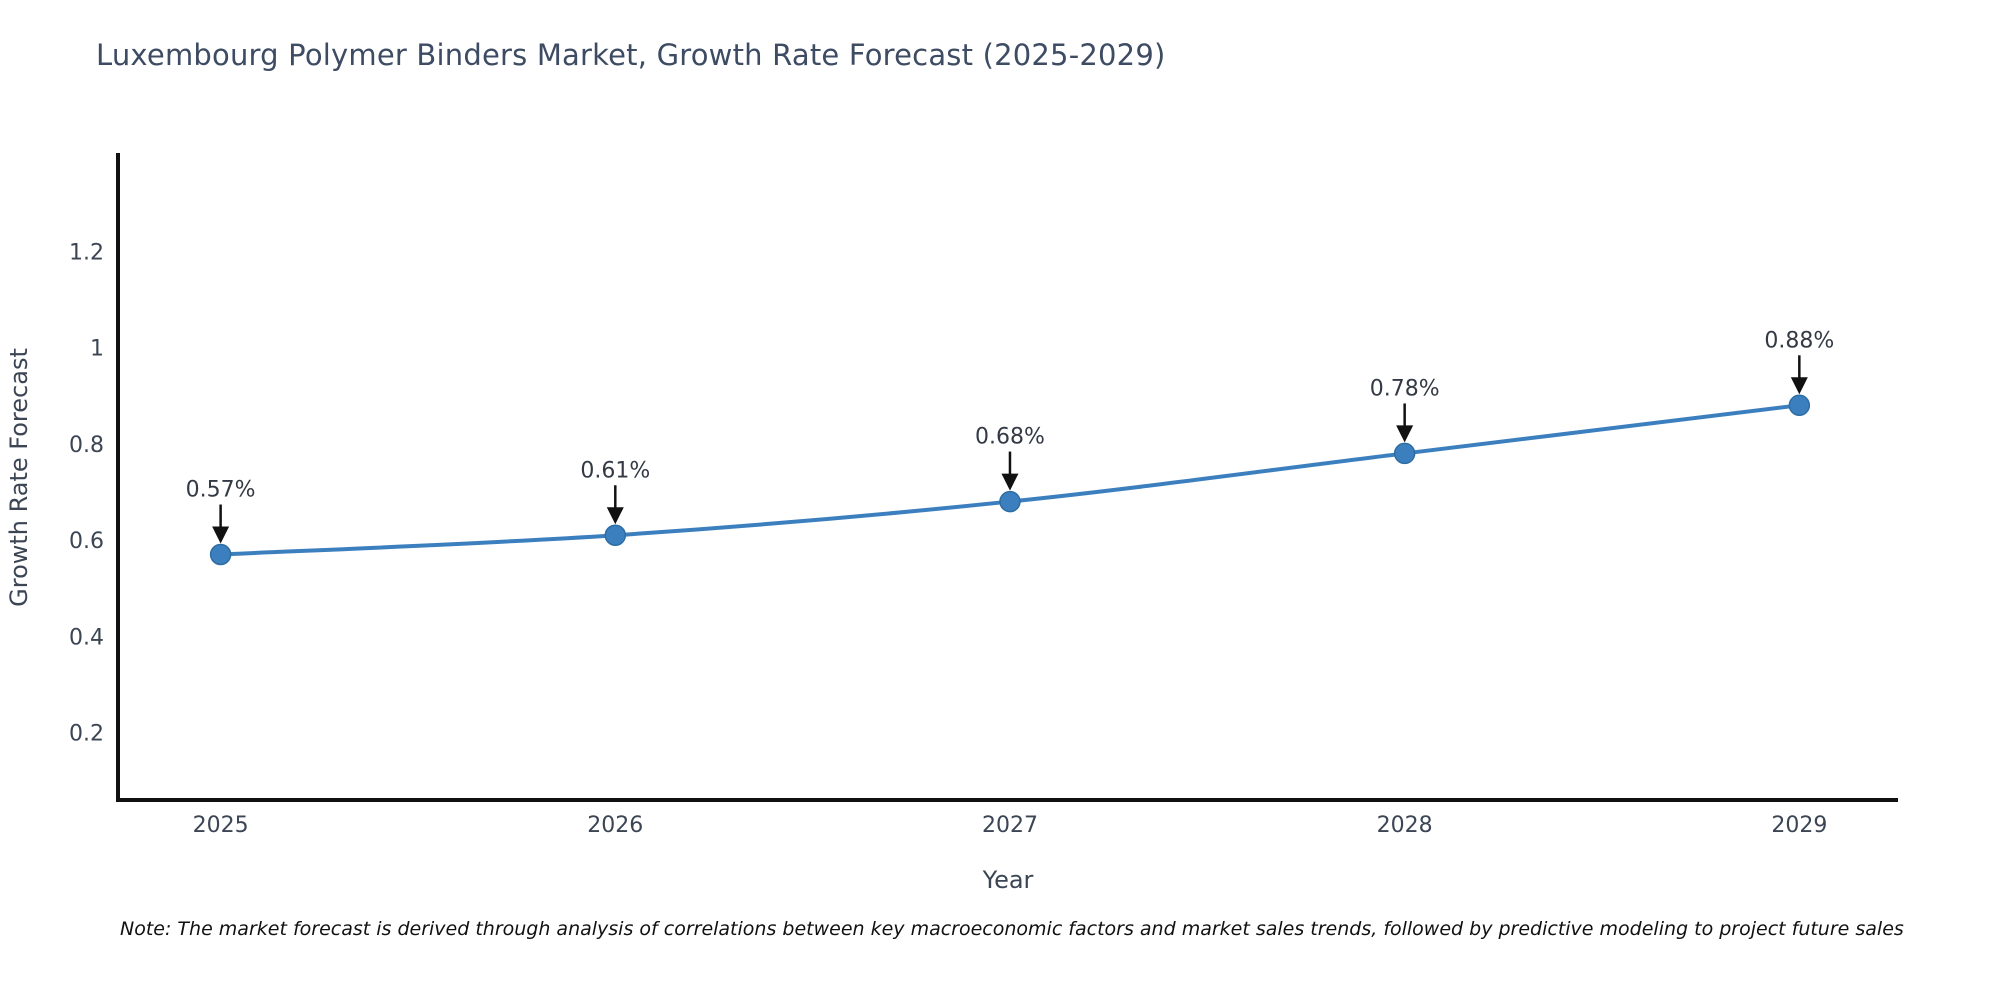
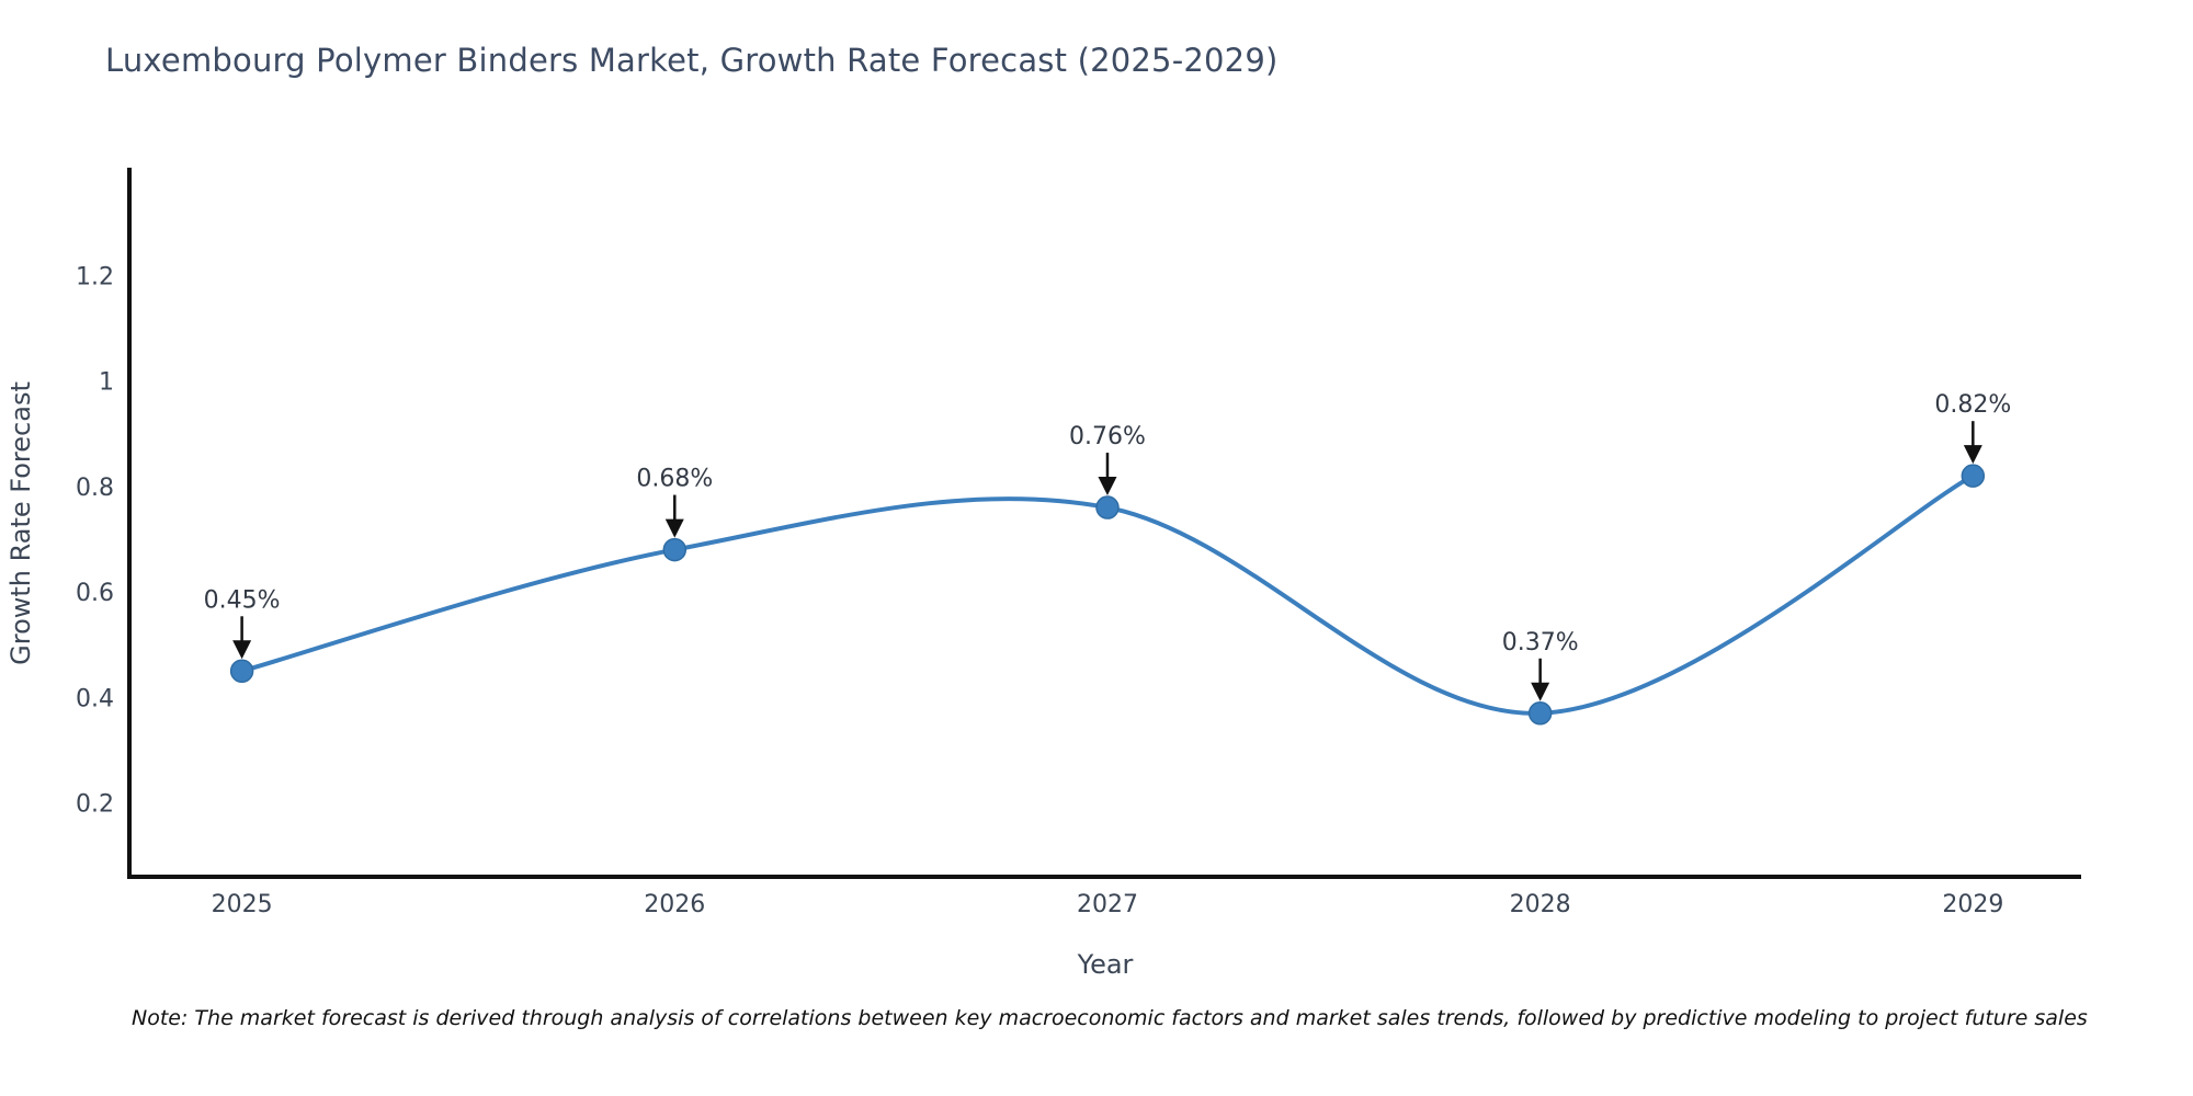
2025: 0.57% -> 0.45%
2026: 0.61% -> 0.68%
2027: 0.68% -> 0.76%
2028: 0.78% -> 0.37%
2029: 0.88% -> 0.82%
